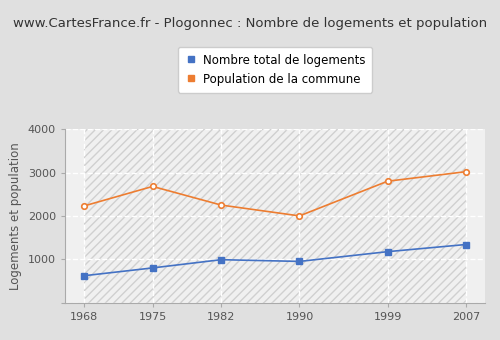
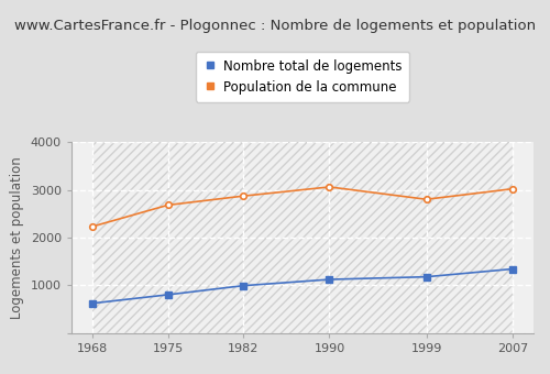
Population de la commune/1982: 2250 -> 2870
Nombre total de logements/1990: 950 -> 1120
Population de la commune/1990: 2000 -> 3060
